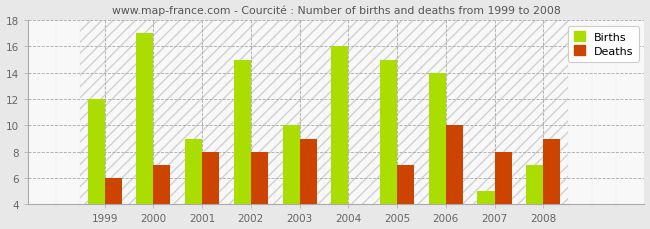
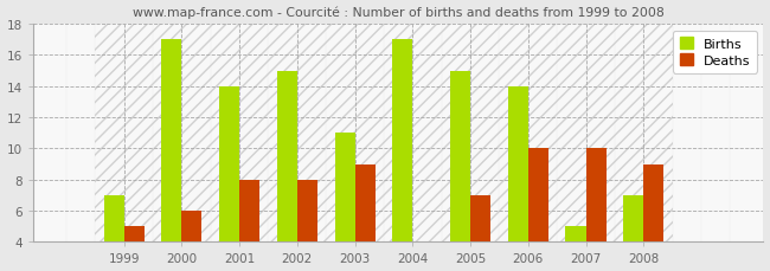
Births/1999: 12 -> 7
Deaths/1999: 6 -> 5
Deaths/2000: 7 -> 6
Births/2001: 9 -> 14
Births/2003: 10 -> 11
Births/2004: 16 -> 17
Deaths/2007: 8 -> 10
